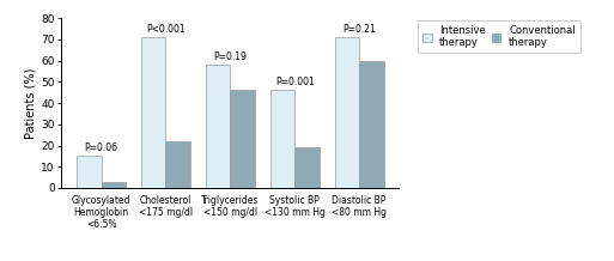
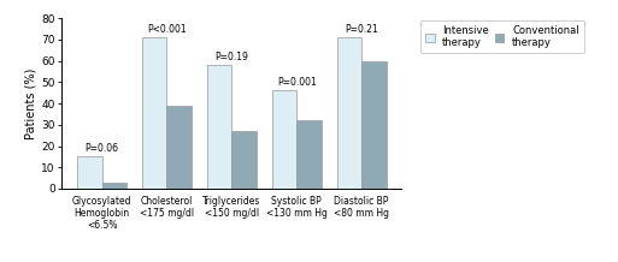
Conventional therapy/Cholesterol <175 mg/dl: 22 -> 39
Conventional therapy/Triglycerides <150 mg/dl: 46 -> 27
Conventional therapy/Systolic BP <130 mm Hg: 19 -> 32
